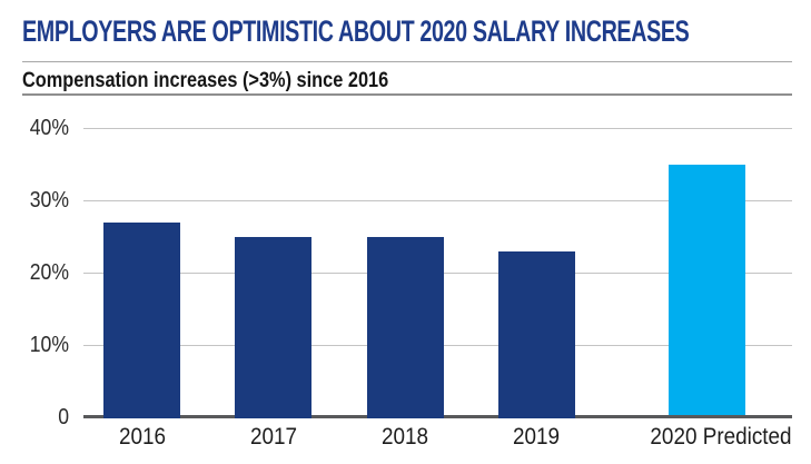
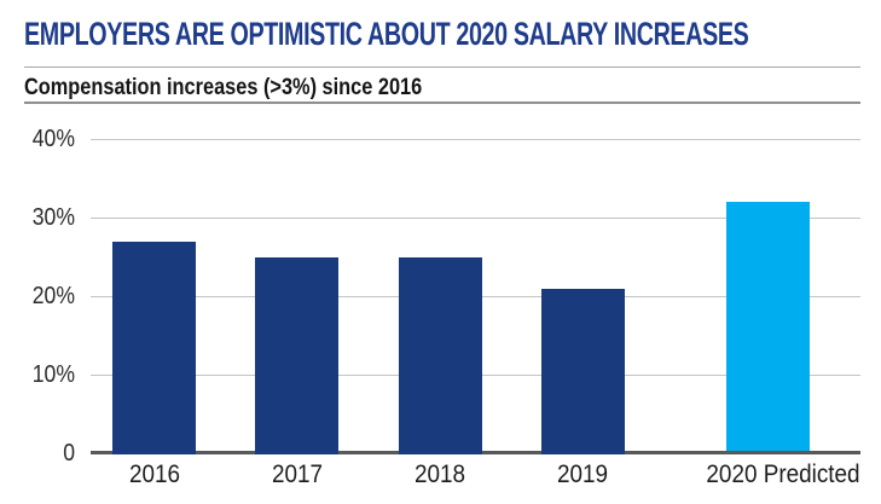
2019: 23% -> 21%
2020 Predicted: 35% -> 32%
